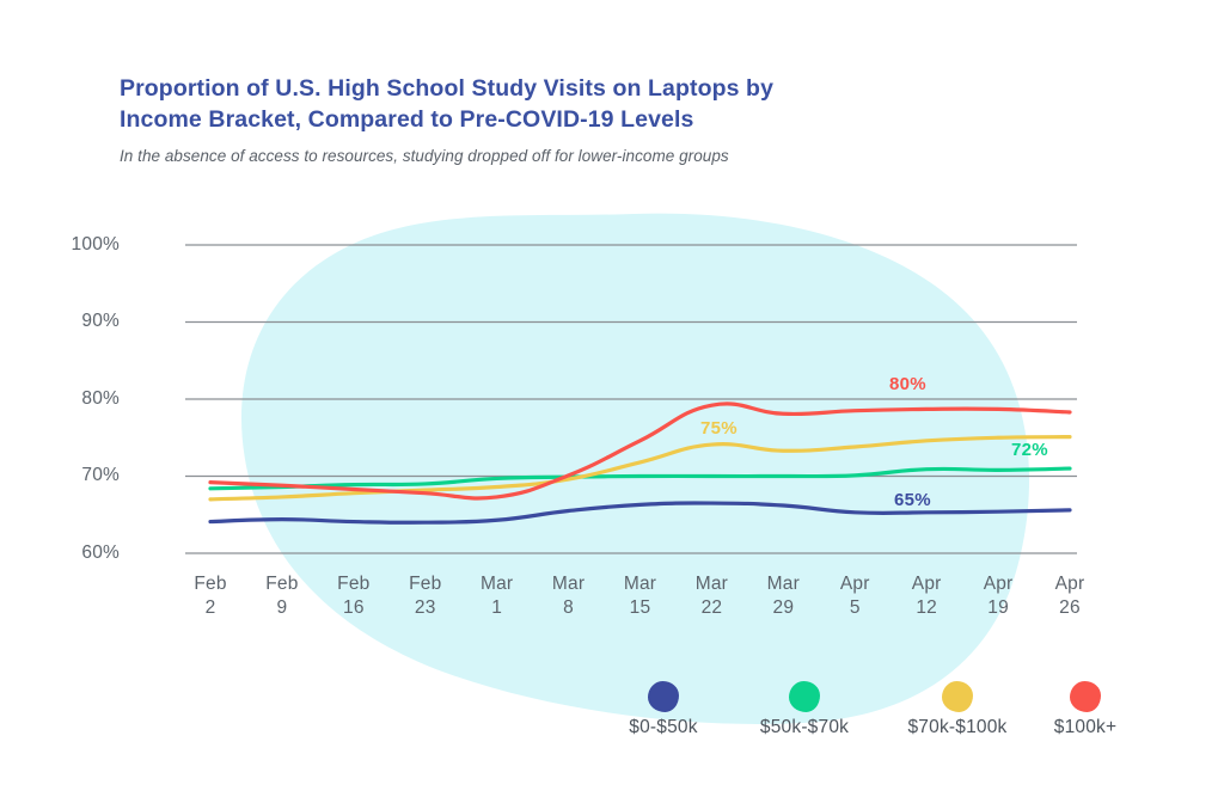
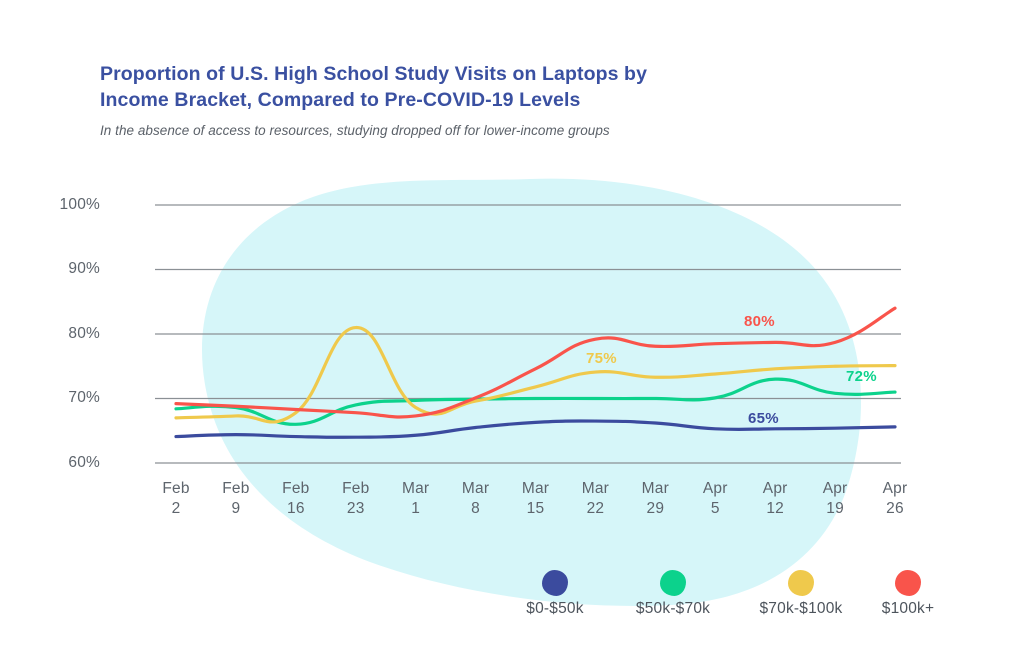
$50k-$70k/Feb 16: 69% -> 66%
$70k-$100k/Feb 23: 68% -> 81%
$50k-$70k/Apr 12: 71% -> 73%
$100k+/Apr 26: 78% -> 84%
